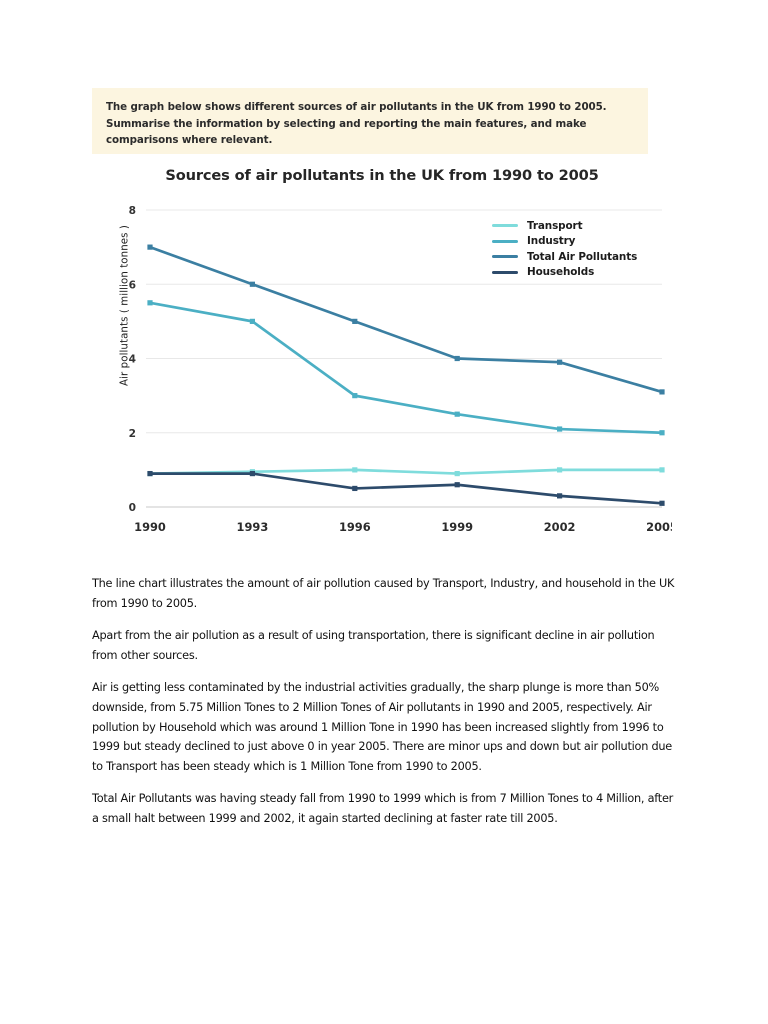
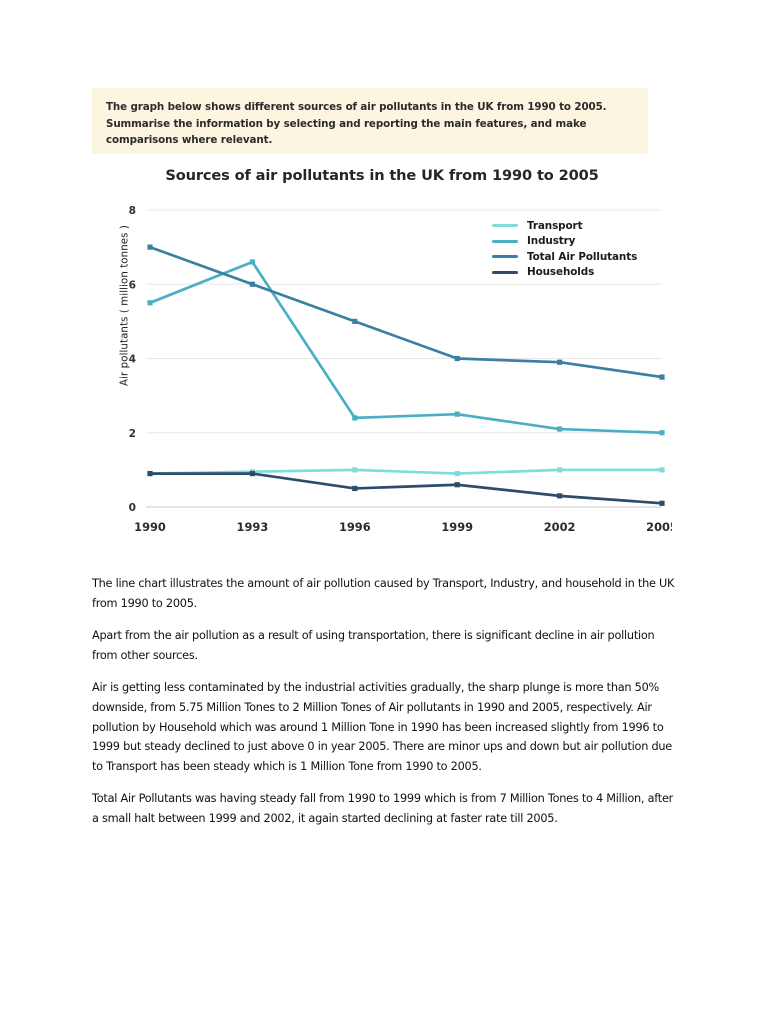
Industry/1993: 5.0 -> 6.6
Industry/1996: 3.0 -> 2.4
Total Air Pollutants/2005: 3.1 -> 3.5
